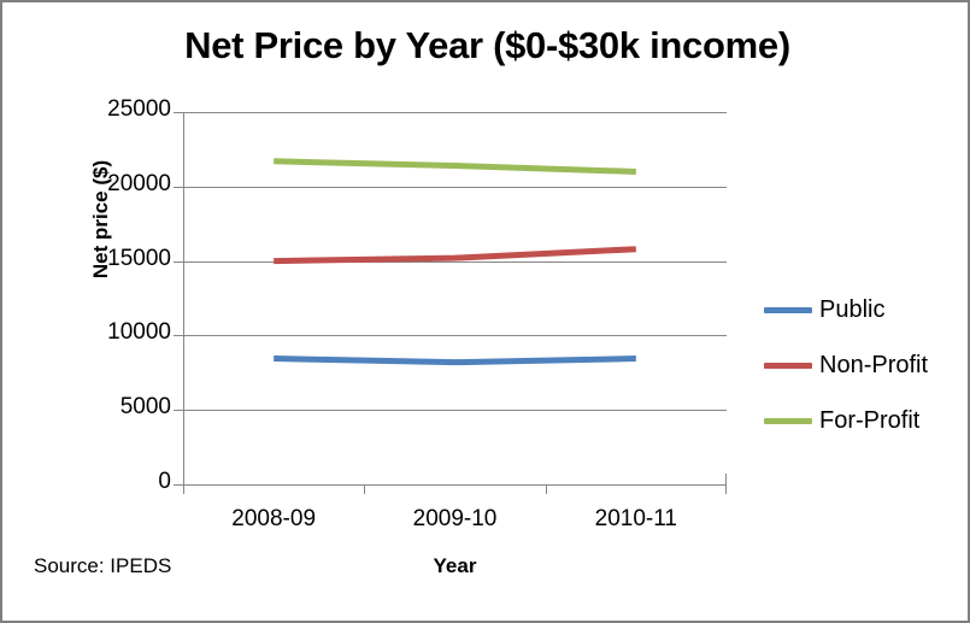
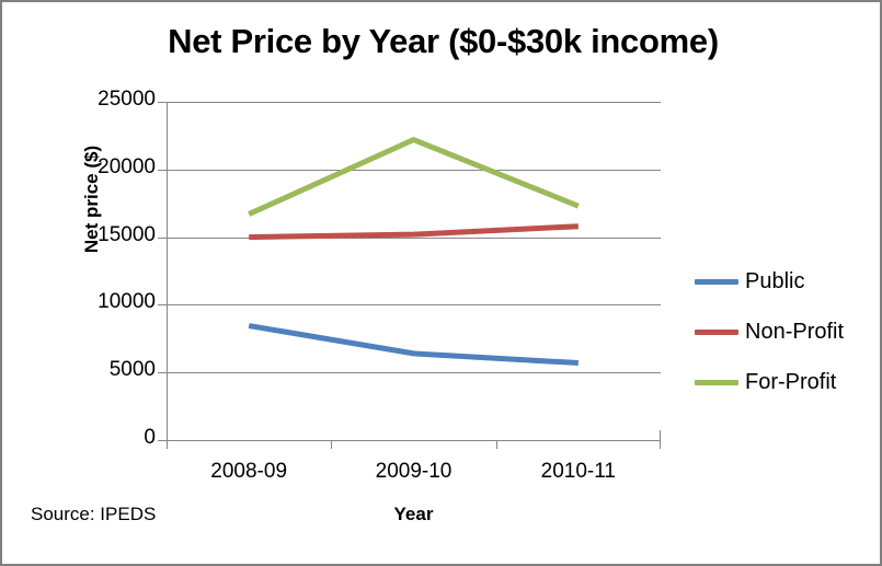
For-Profit/2008-09: 21700 -> 16700
Public/2009-10: 8200 -> 6400
For-Profit/2009-10: 21400 -> 22200
Public/2010-11: 8400 -> 5700
For-Profit/2010-11: 21000 -> 17300
